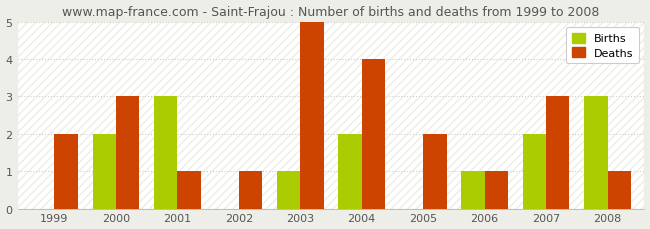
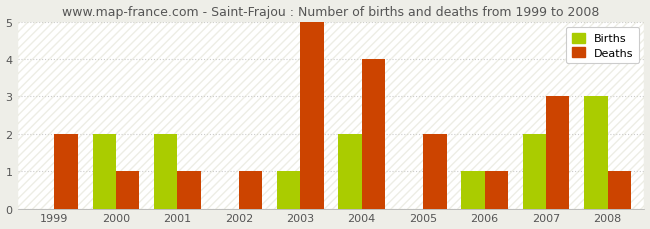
Deaths/2000: 3 -> 1
Births/2001: 3 -> 2
